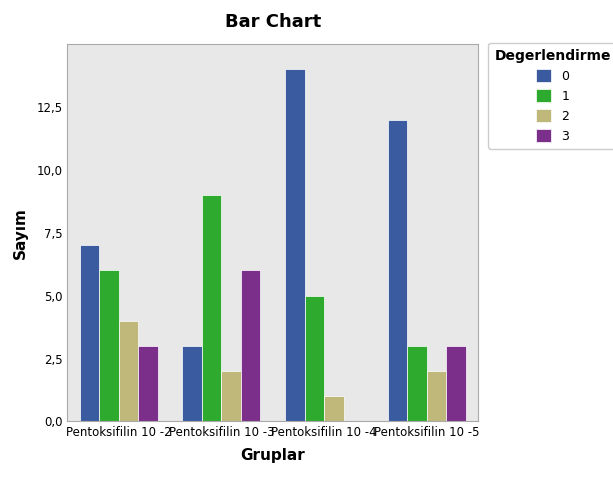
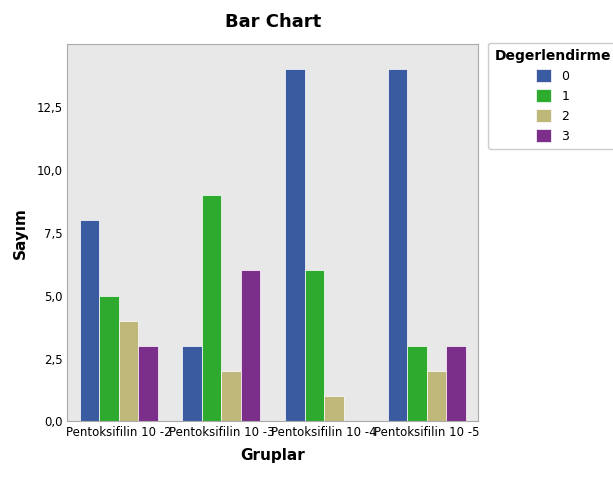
0/Pentoksifilin 10 -2: 7 -> 8
1/Pentoksifilin 10 -2: 6 -> 5
1/Pentoksifilin 10 -4: 5 -> 6
0/Pentoksifilin 10 -5: 12 -> 14
